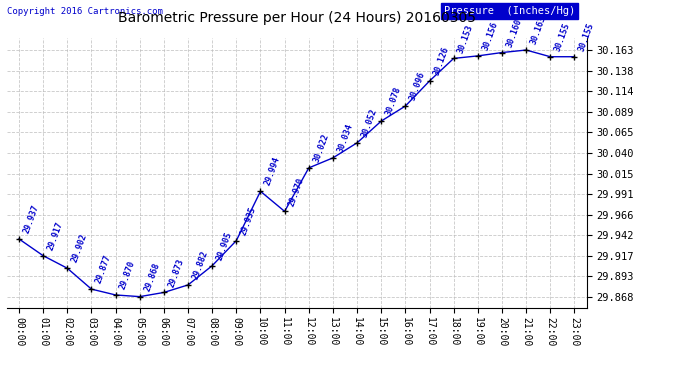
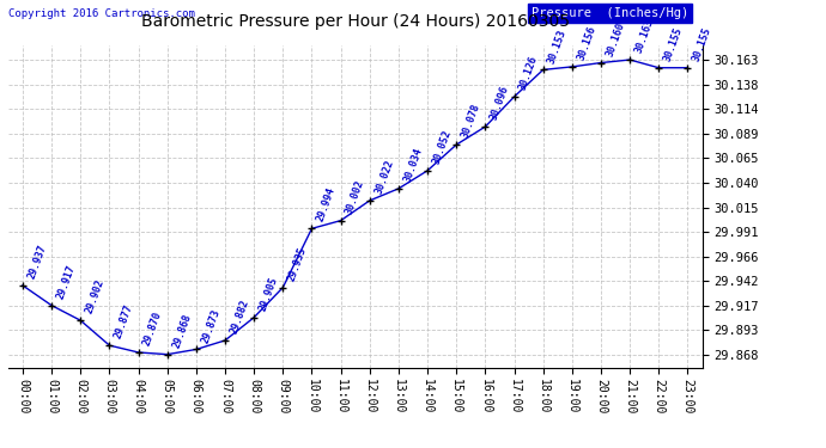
11:00: 29.970 -> 30.002
